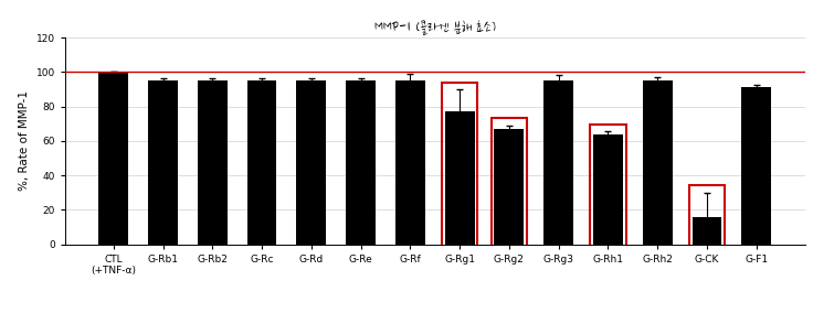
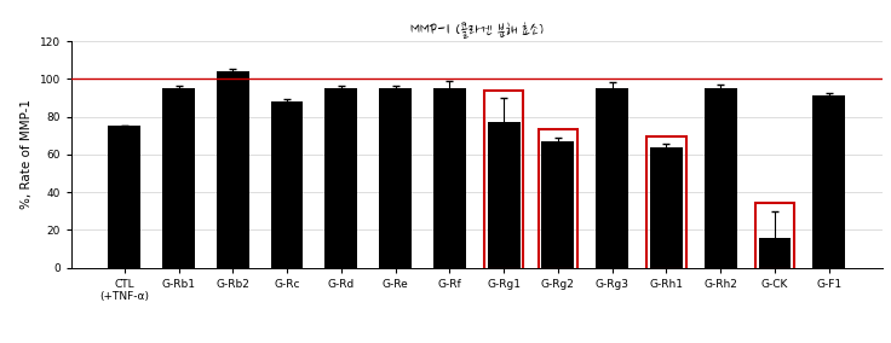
CTL (+TNF-α): 100 -> 75
G-Rb2: 95 -> 104
G-Rc: 95 -> 88
